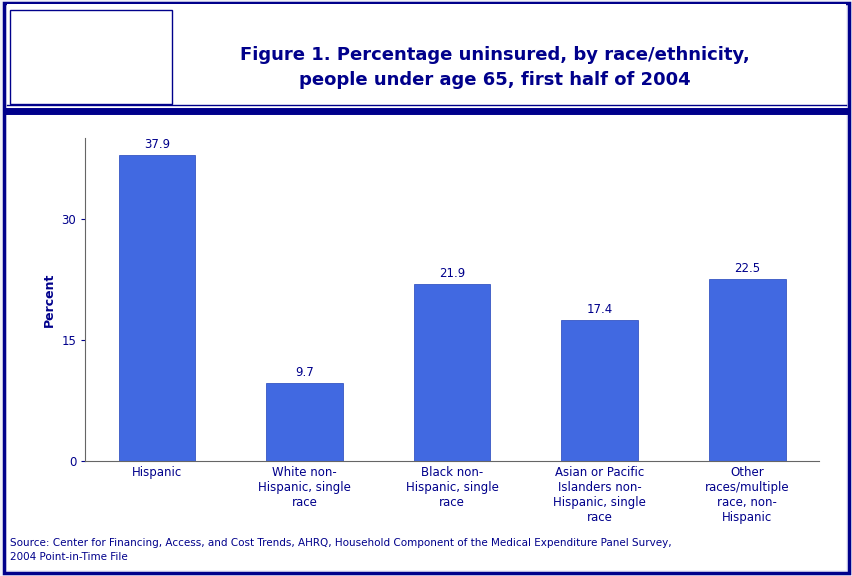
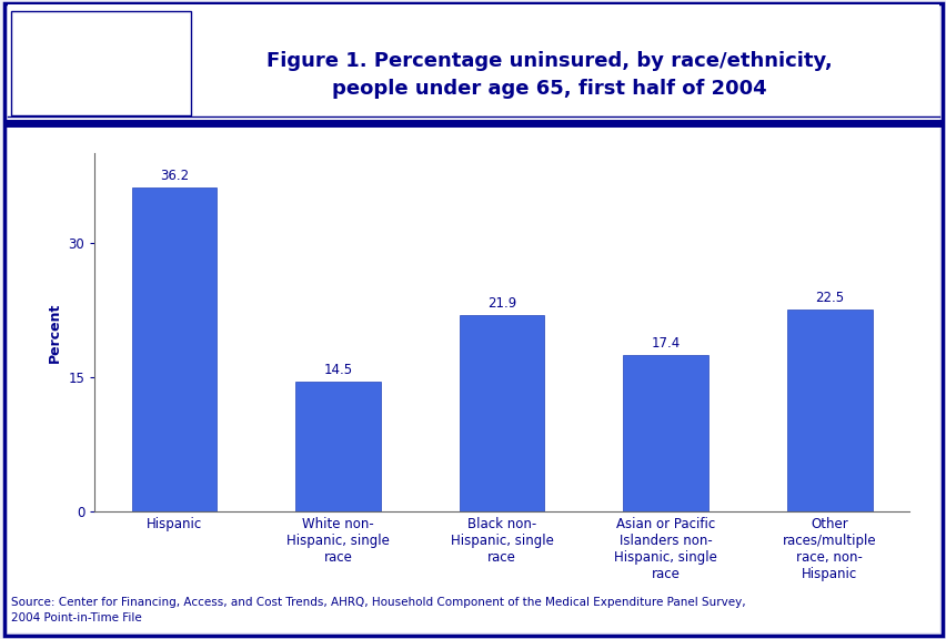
Hispanic: 37.9 -> 36.2
White non- Hispanic, single race: 9.7 -> 14.5
